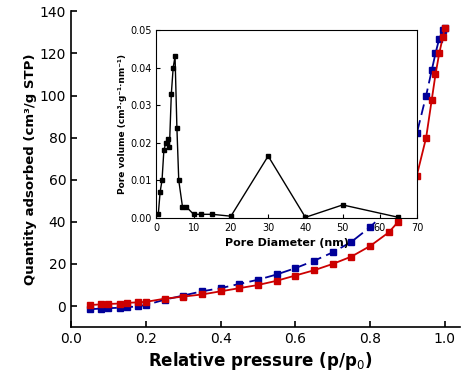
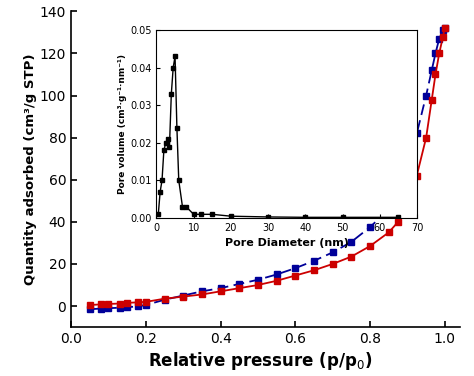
30: 0.0165 -> 0.0003
50: 0.0035 -> 0.0002
